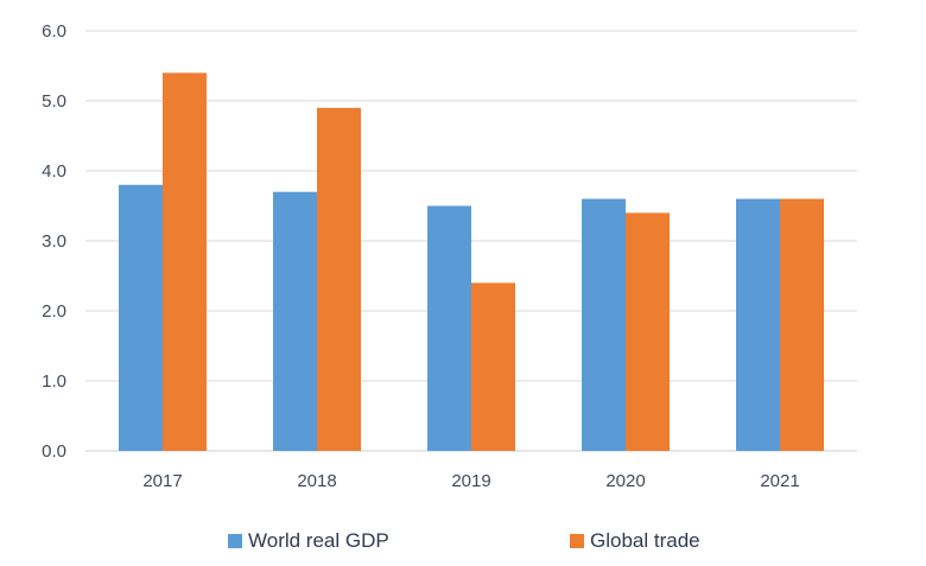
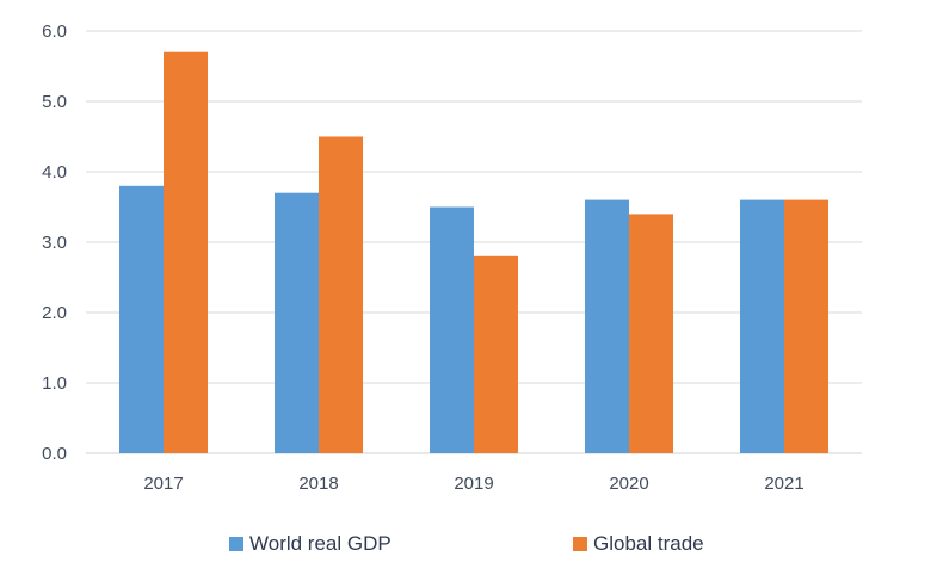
Global trade/2017: 5.4 -> 5.7
Global trade/2018: 4.9 -> 4.5
Global trade/2019: 2.4 -> 2.8
